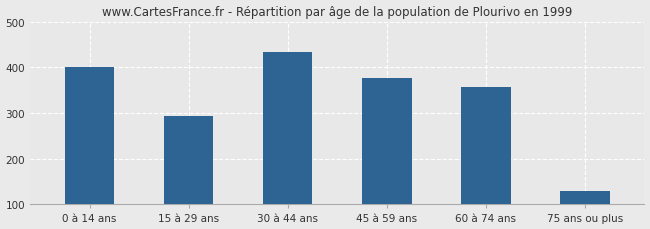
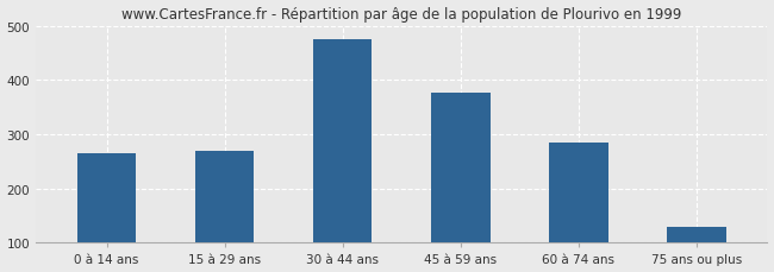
0 à 14 ans: 400 -> 265
15 à 29 ans: 293 -> 270
30 à 44 ans: 433 -> 475
60 à 74 ans: 356 -> 285
